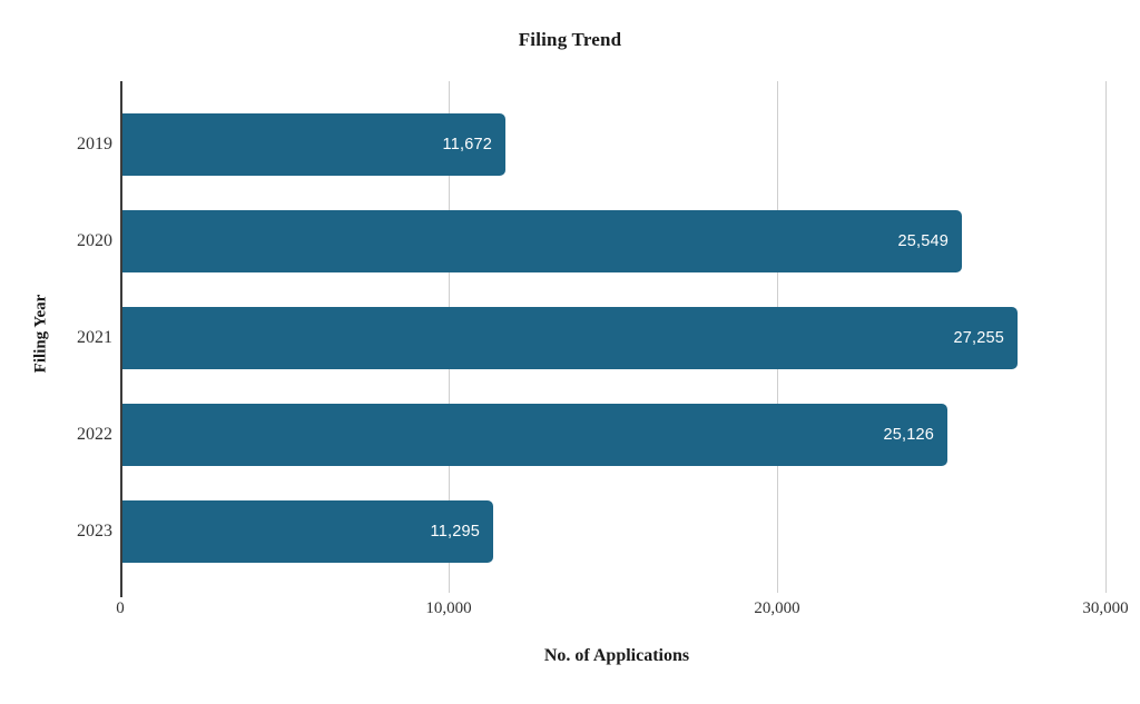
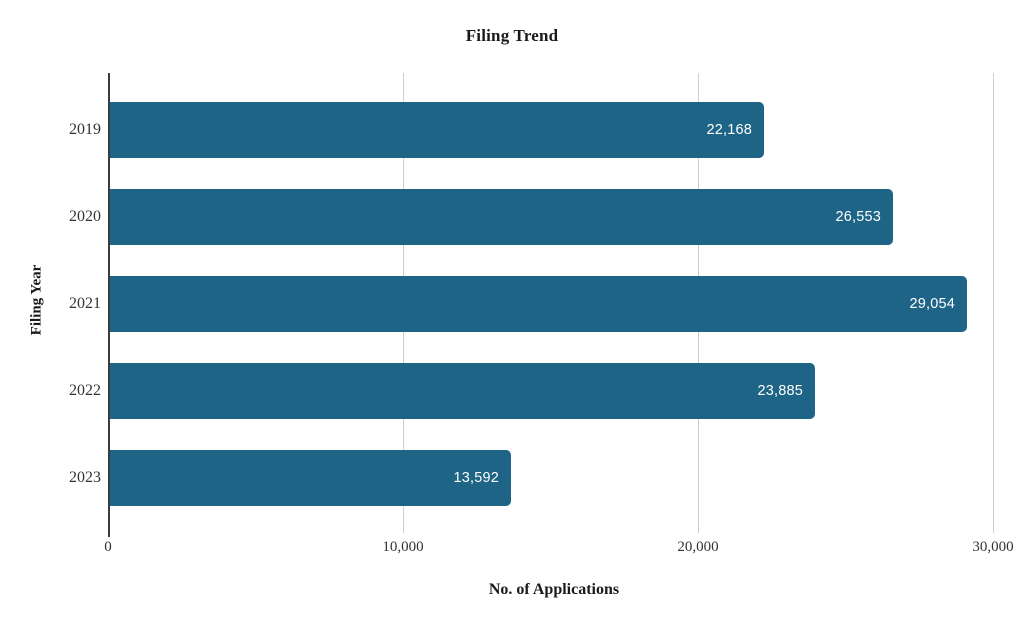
2019: 11,672 -> 22,168
2020: 25,549 -> 26,553
2021: 27,255 -> 29,054
2022: 25,126 -> 23,885
2023: 11,295 -> 13,592
